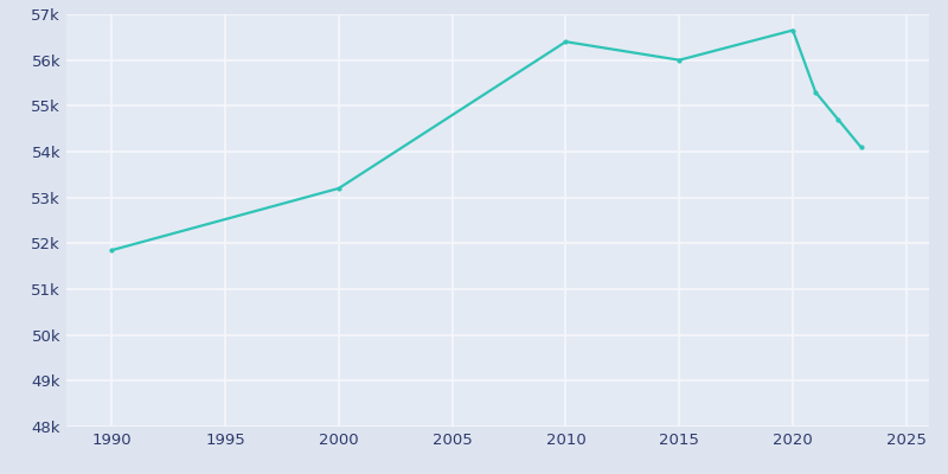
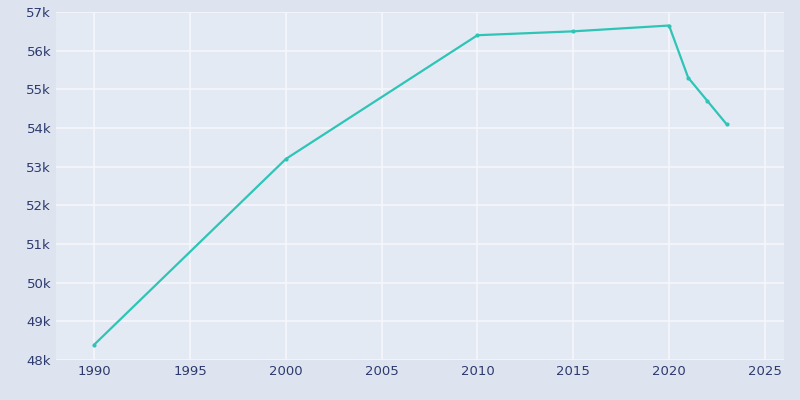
1990: 51.85k -> 48.40k
2015: 56.00k -> 56.50k
